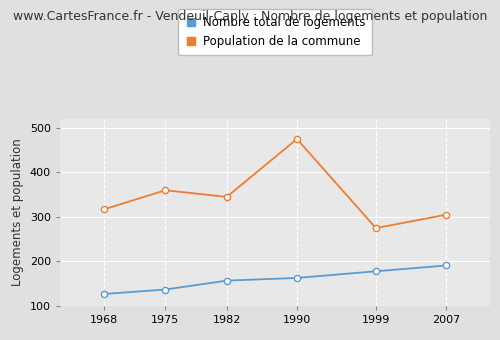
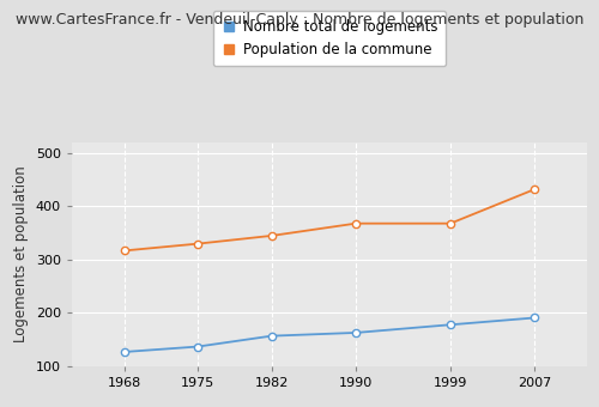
Population de la commune/1975: 360 -> 330
Population de la commune/1990: 475 -> 368
Population de la commune/1999: 275 -> 368
Population de la commune/2007: 305 -> 432
